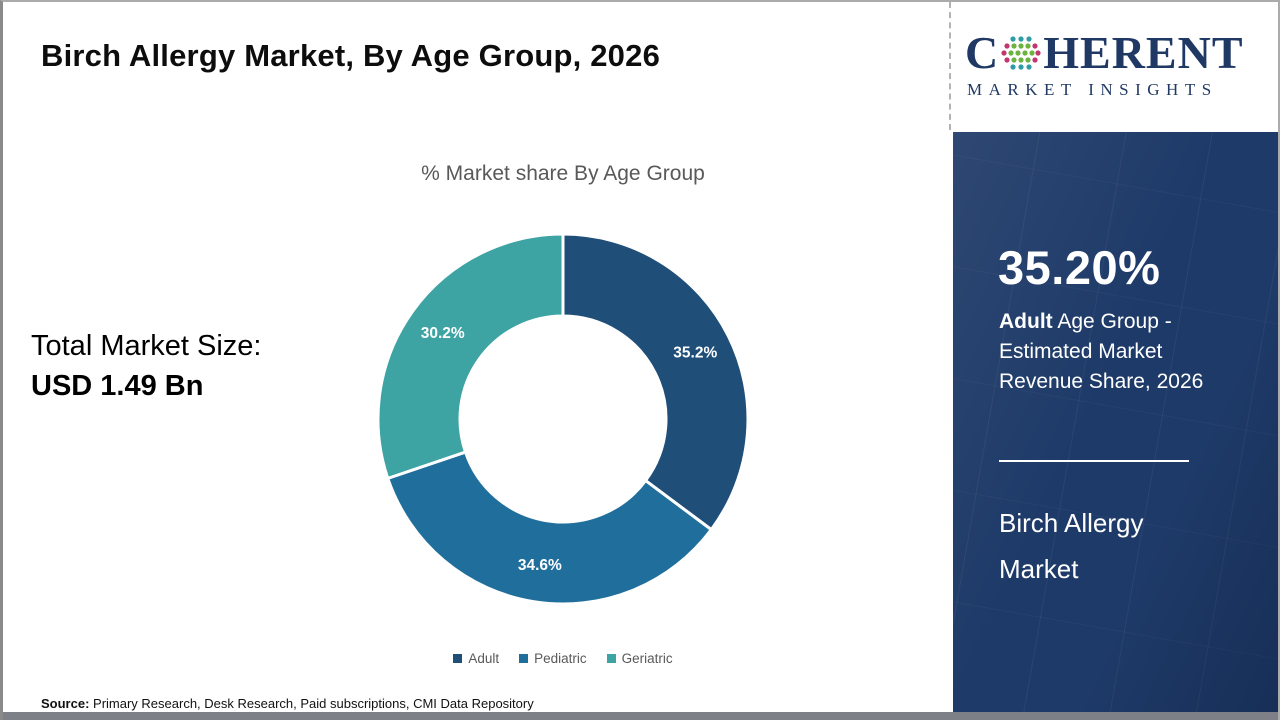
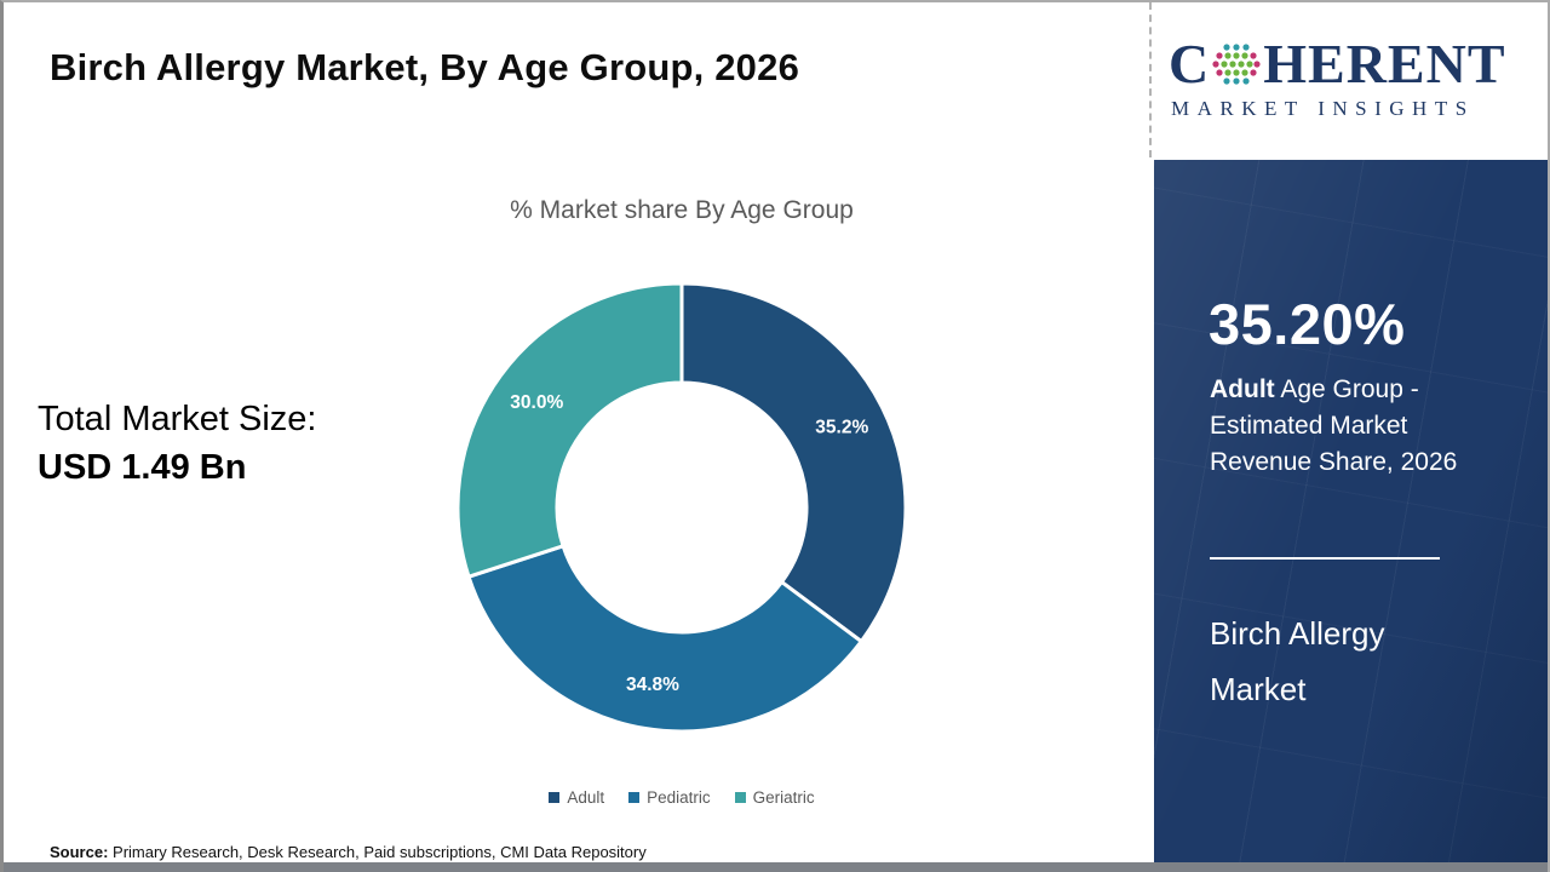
Pediatric: 34.6% -> 34.8%
Geriatric: 30.2% -> 30.0%
